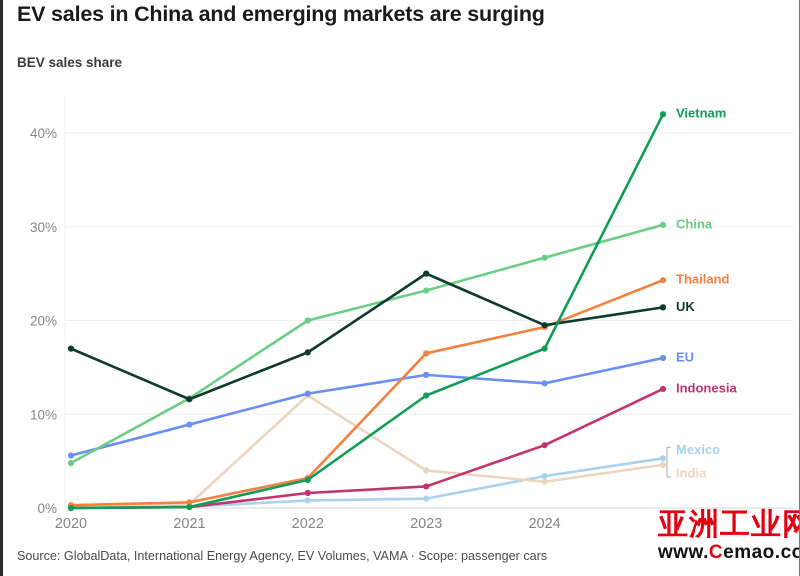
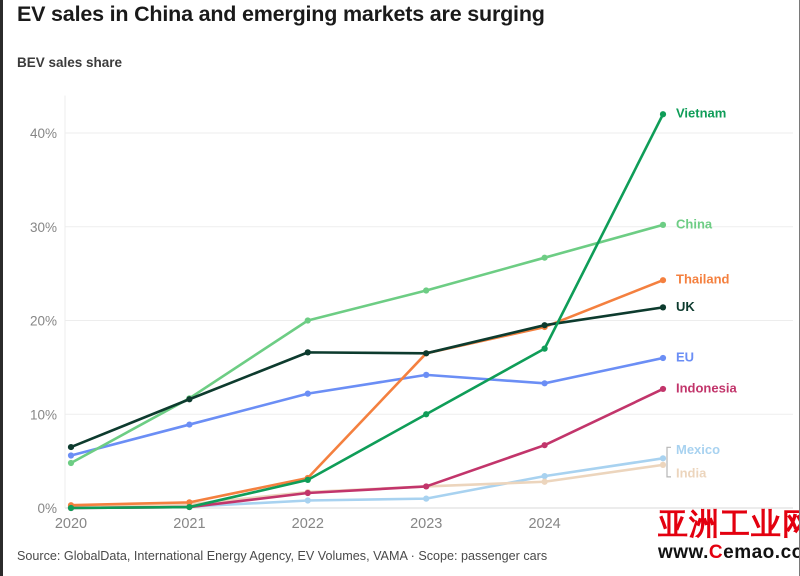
UK/2020: 17% -> 6%
India/2022: 12% -> 2%
Vietnam/2023: 12% -> 10%
UK/2023: 25% -> 16%
India/2023: 4% -> 2%
